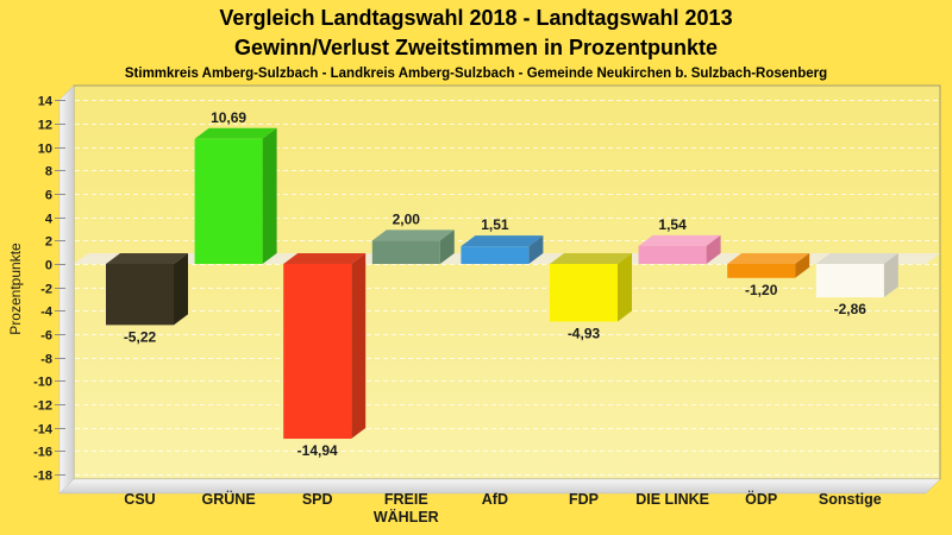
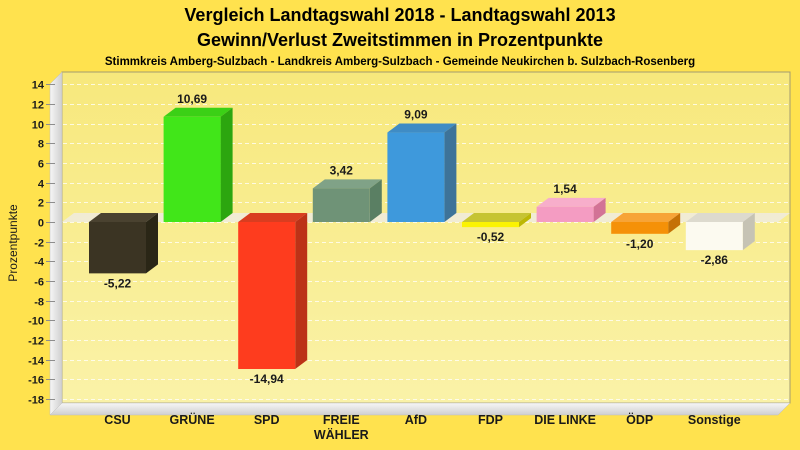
FREIE WÄHLER: 2,00 -> 3,42
AfD: 1,51 -> 9,09
FDP: -4,93 -> -0,52
